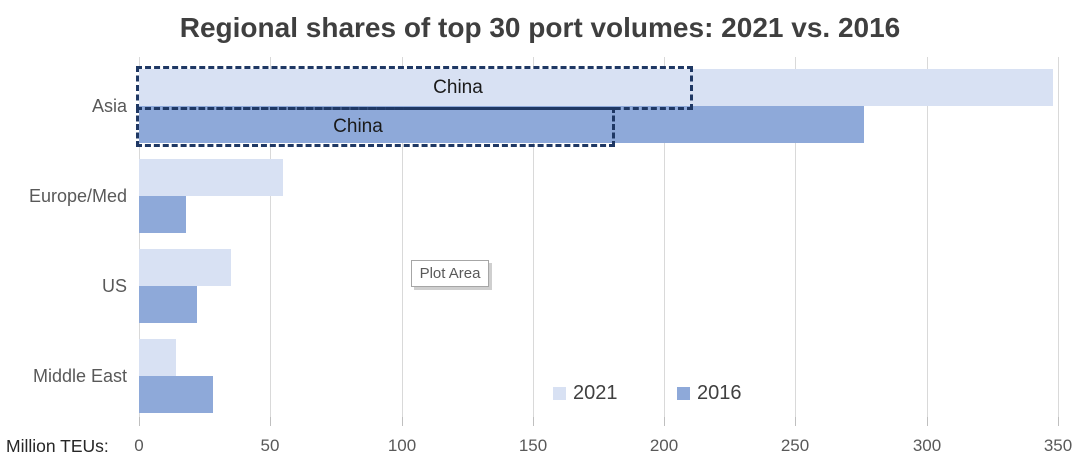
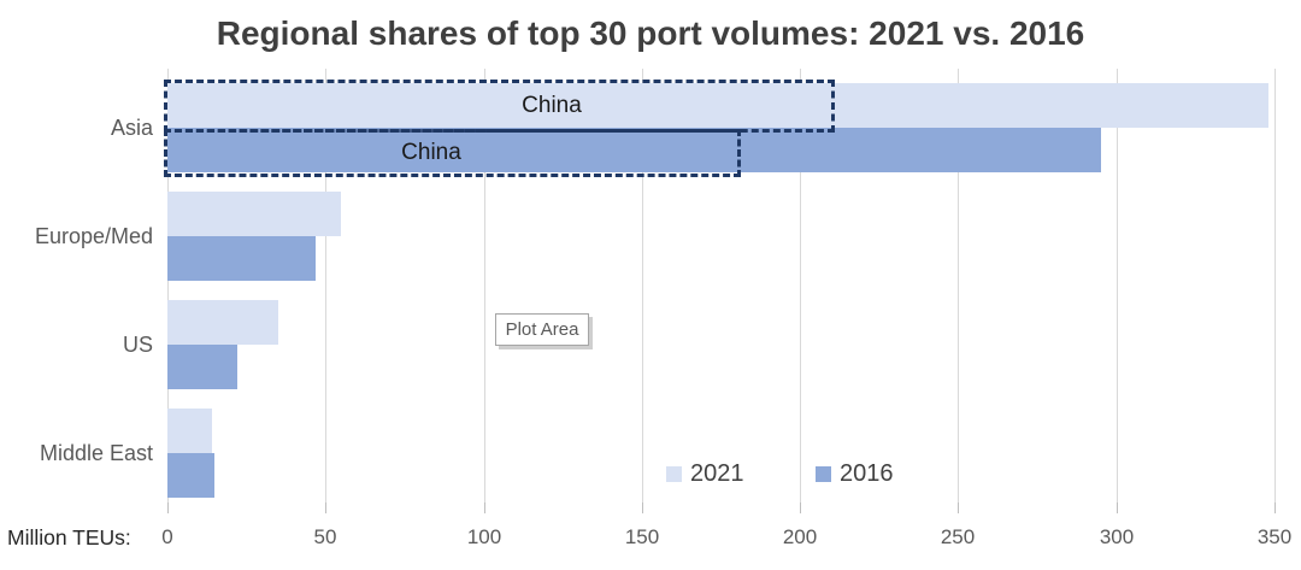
2016/Asia: 276 -> 295
2016/Europe/Med: 18 -> 47
2016/Middle East: 28 -> 15
